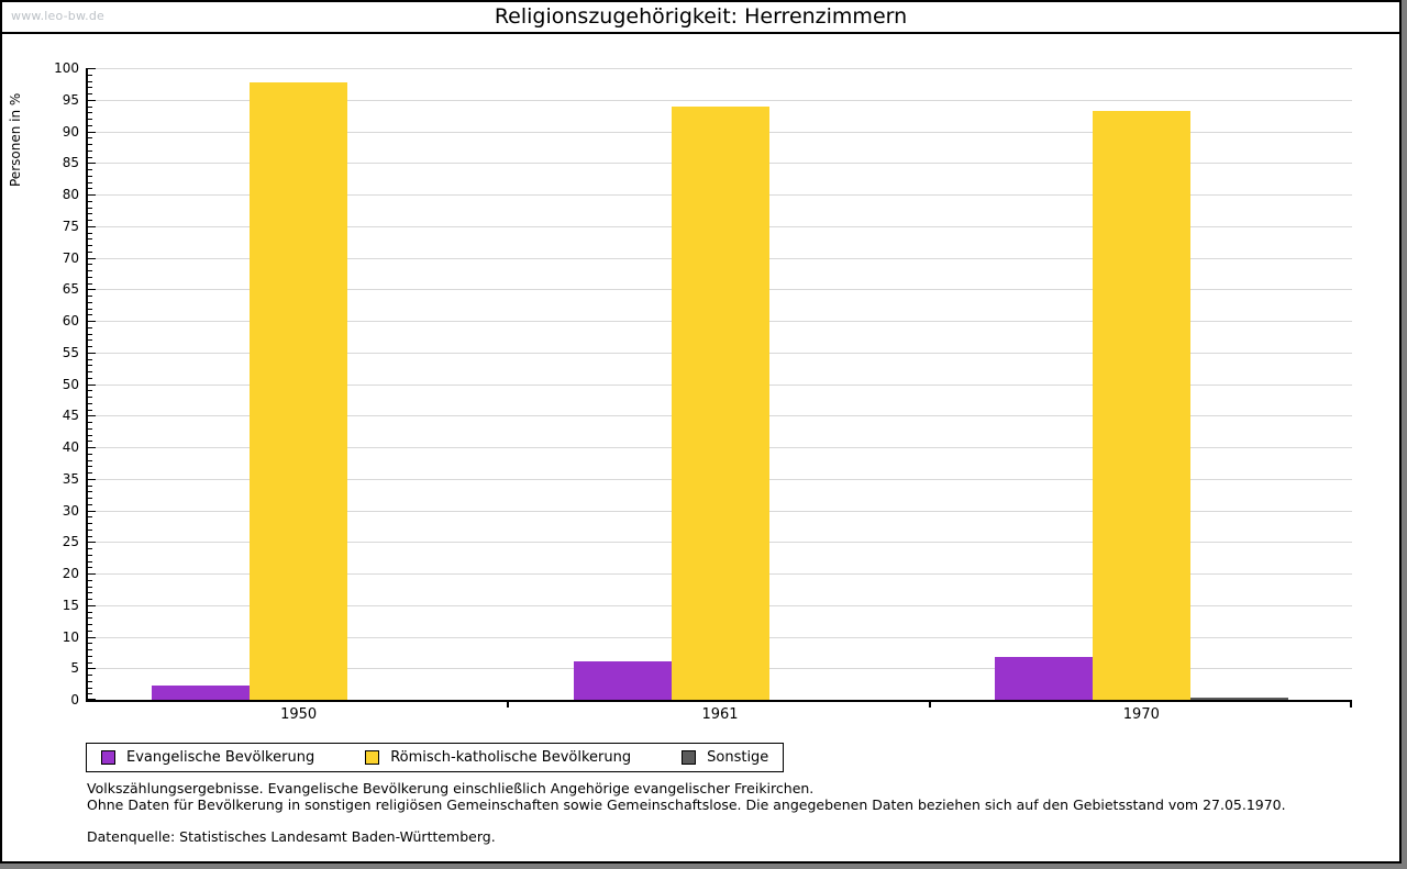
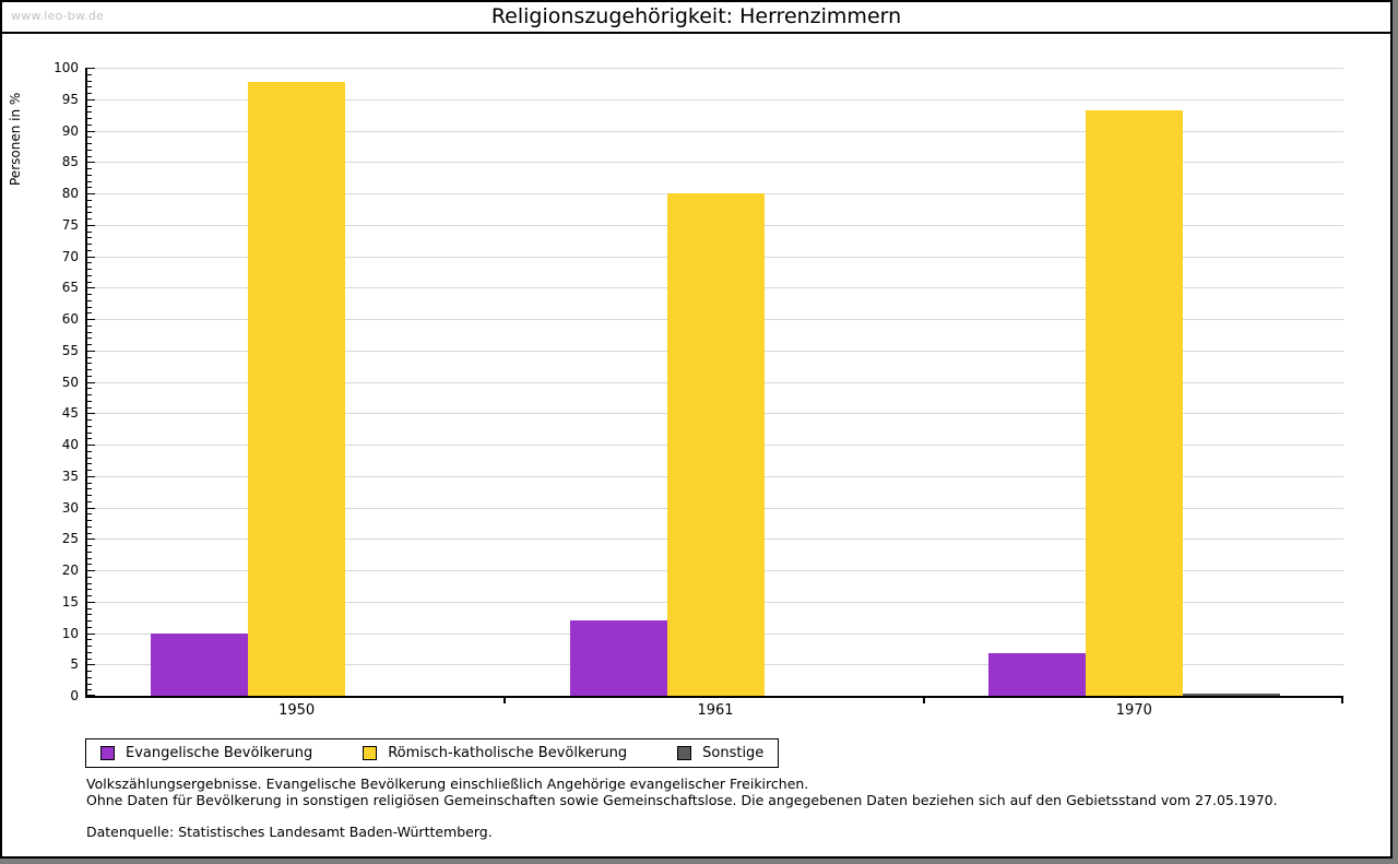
Evangelische Bevölkerung/1950: 2 -> 10
Evangelische Bevölkerung/1961: 6 -> 12
Römisch-katholische Bevölkerung/1961: 94 -> 80
